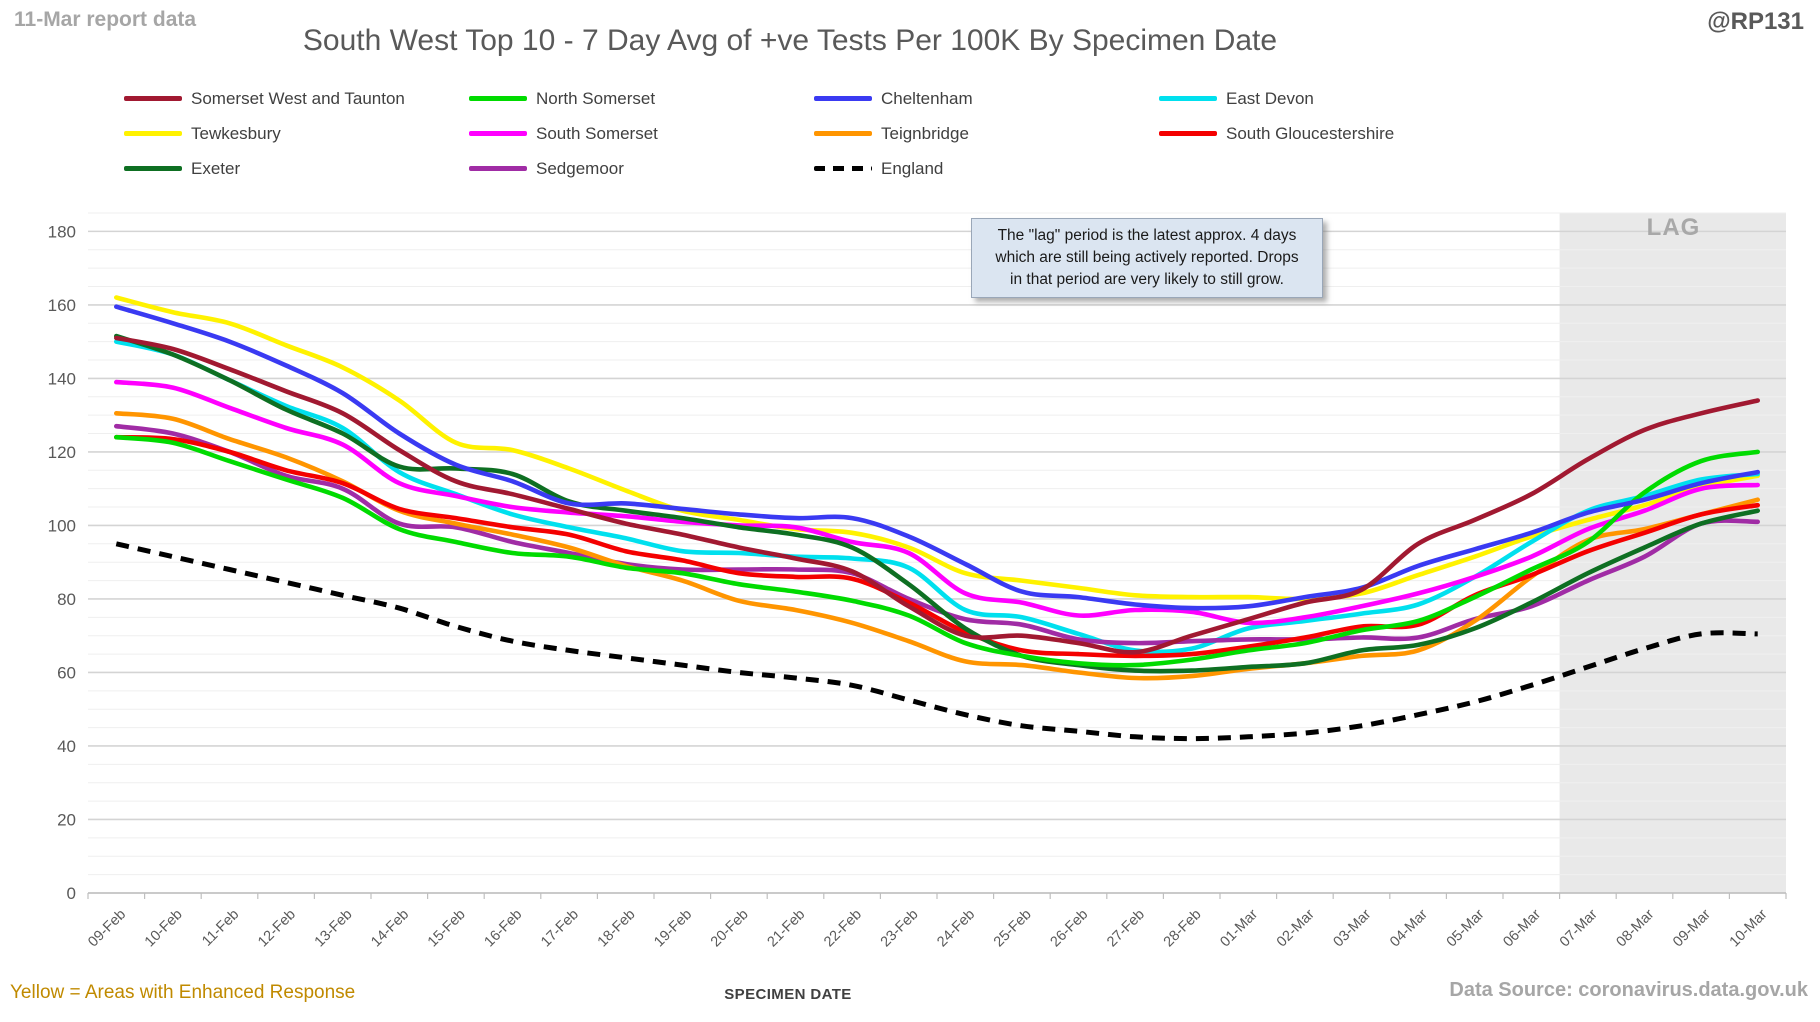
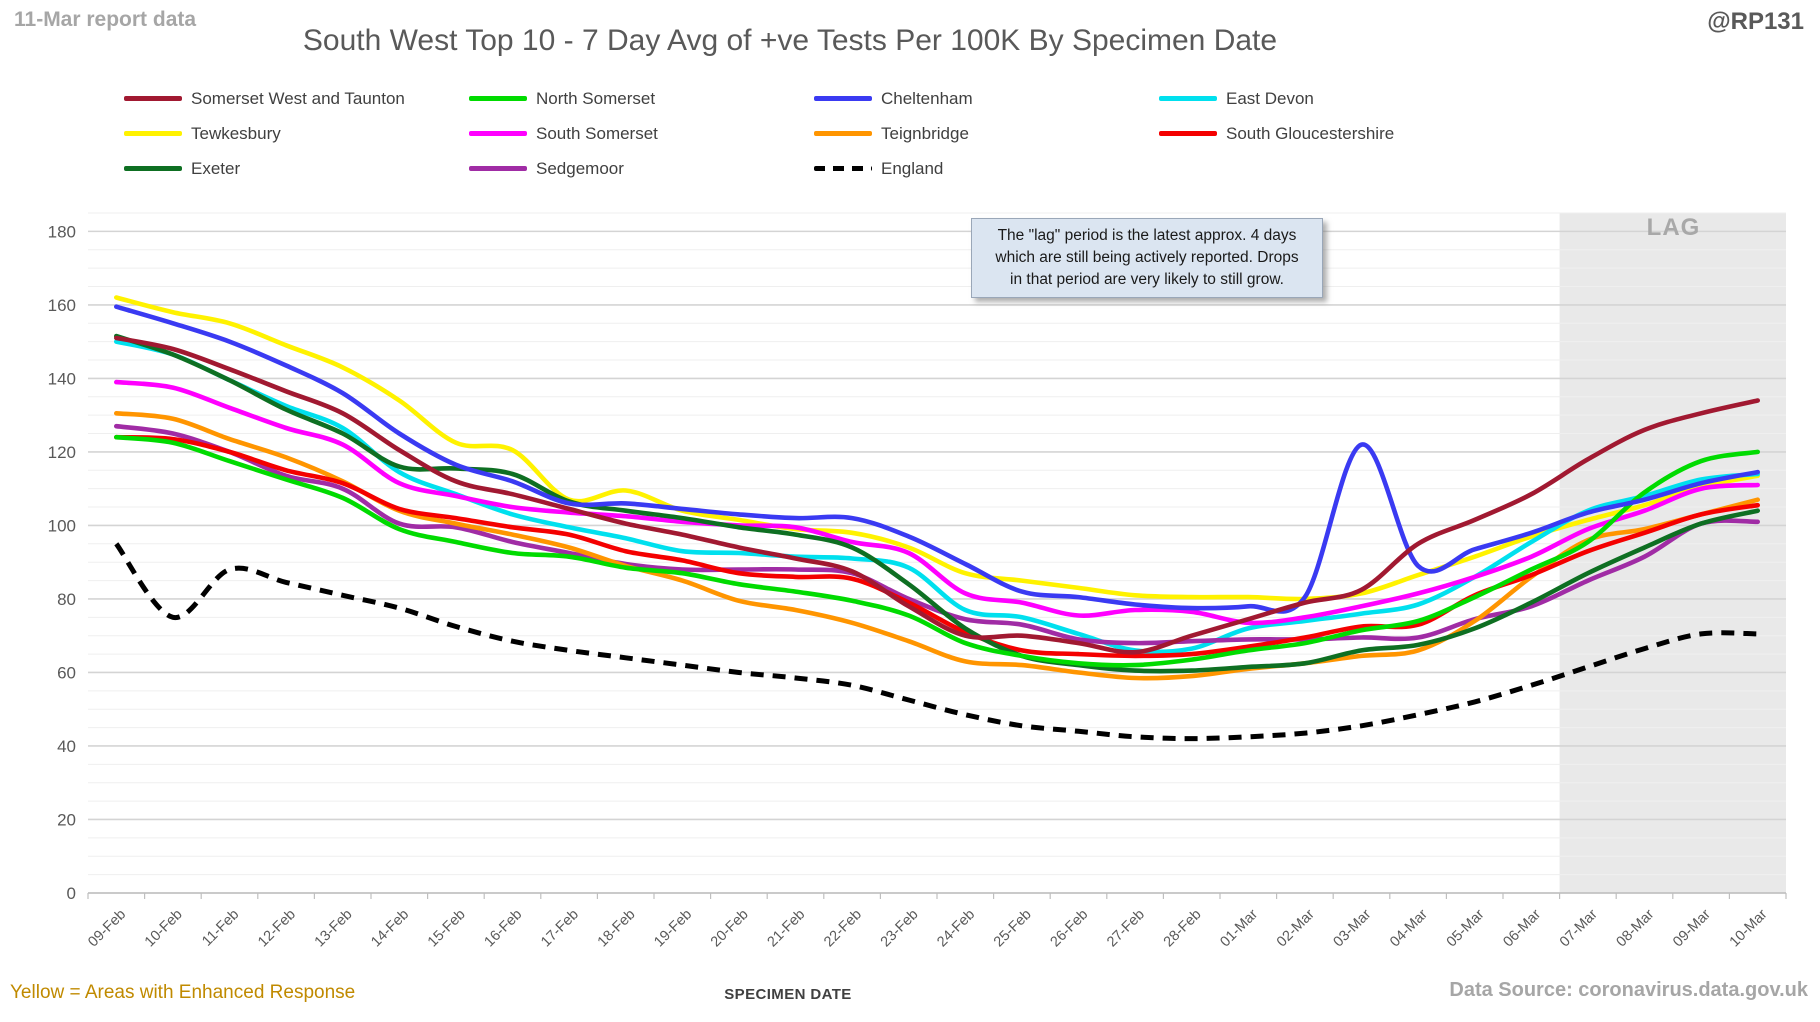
England/10-Feb: 92 -> 75
Tewkesbury/17-Feb: 116 -> 107
Cheltenham/03-Mar: 83 -> 122
